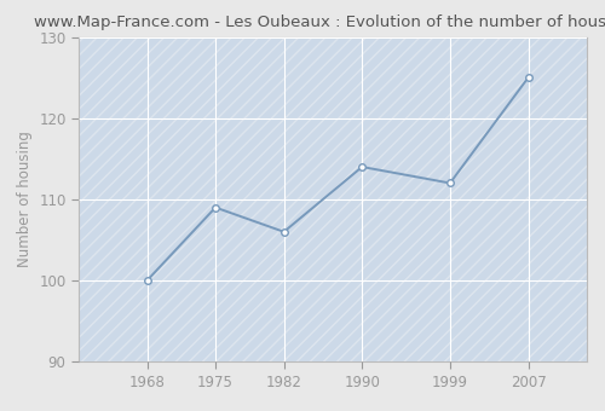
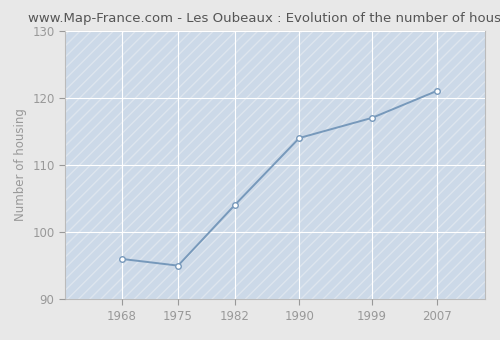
1968: 100 -> 96
1975: 109 -> 95
1982: 106 -> 104
1999: 112 -> 117
2007: 125 -> 121
